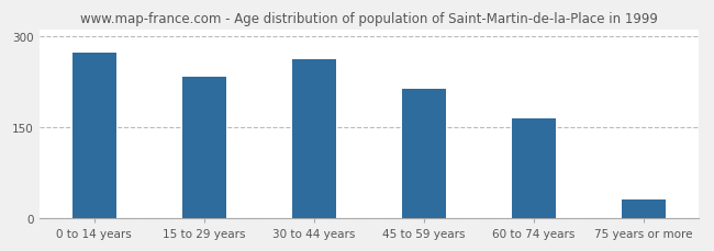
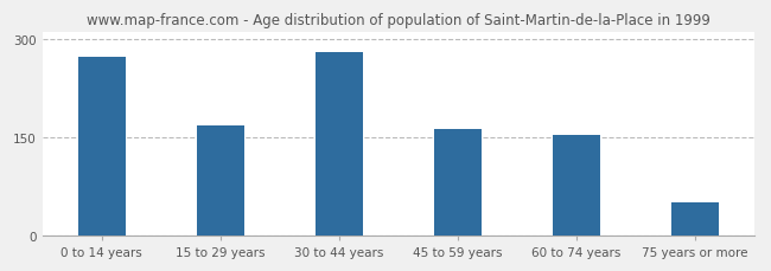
15 to 29 years: 232 -> 168
30 to 44 years: 262 -> 280
45 to 59 years: 212 -> 163
60 to 74 years: 164 -> 153
75 years or more: 30 -> 50
